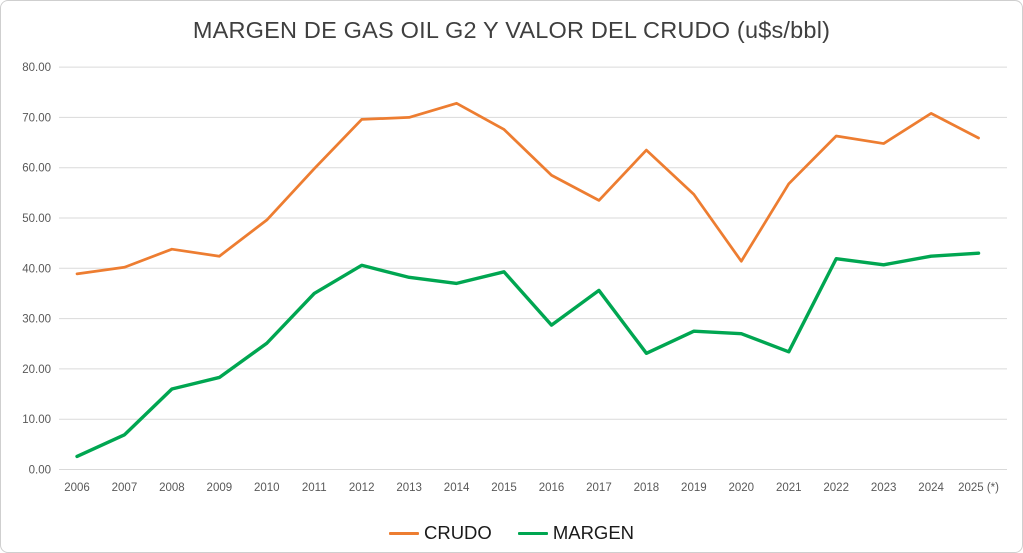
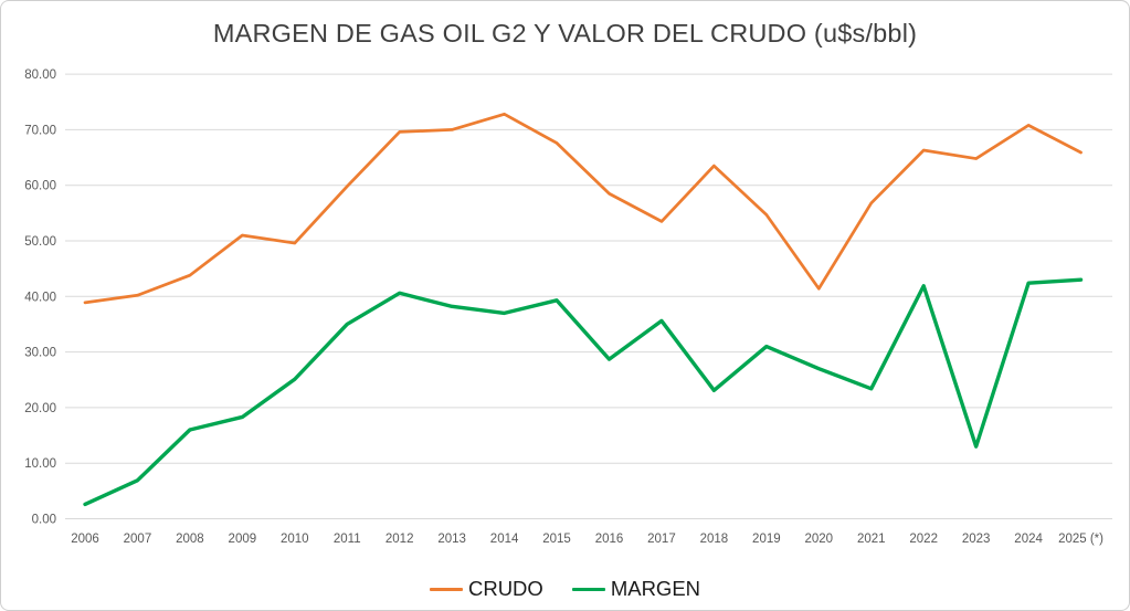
CRUDO/2009: 42 -> 51
MARGEN/2019: 28 -> 31
MARGEN/2023: 41 -> 13
